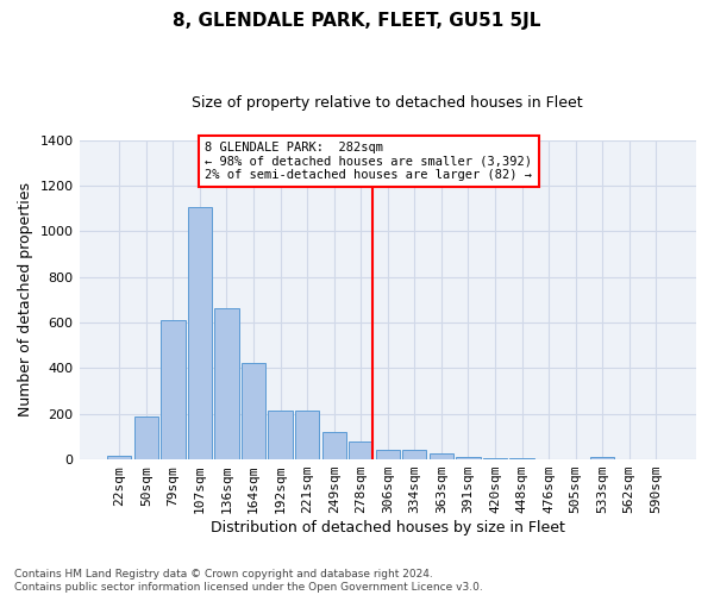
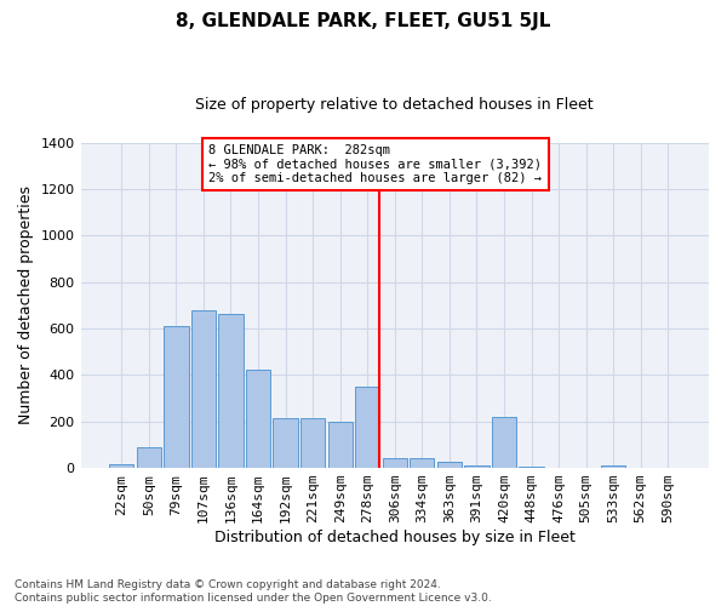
50sqm: 190 -> 90
107sqm: 1100 -> 680
249sqm: 120 -> 200
278sqm: 80 -> 350
420sqm: 0 -> 220
